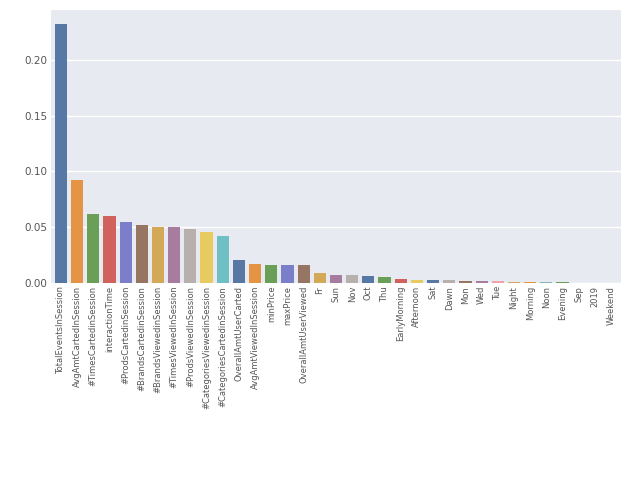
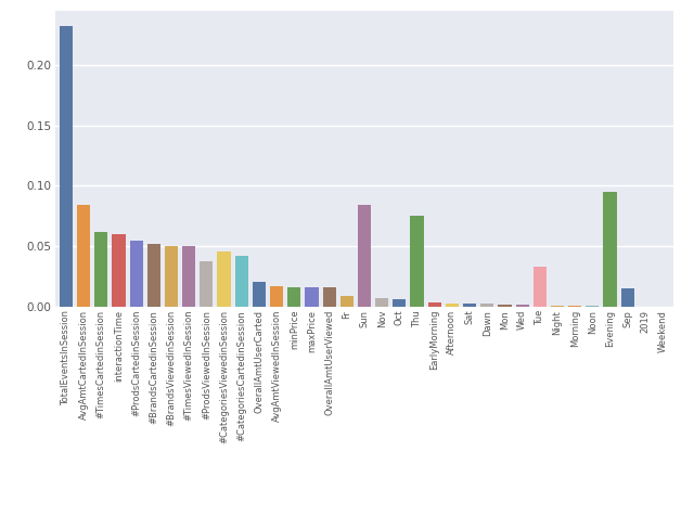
AvgAmtCartedInSession: 0.092 -> 0.084
#ProdsViewedInSession: 0.048 -> 0.038
Sun: 0.007 -> 0.084
Thu: 0.005 -> 0.075
Tue: 0.002 -> 0.033
Evening: 0.001 -> 0.095
Sep: 0.000 -> 0.015
